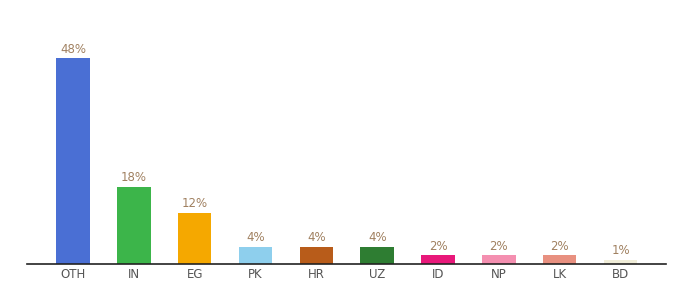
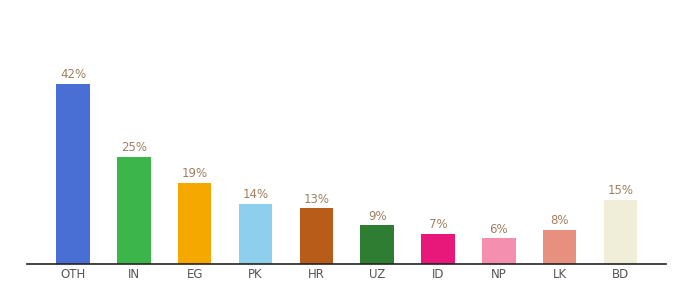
OTH: 48% -> 42%
IN: 18% -> 25%
EG: 12% -> 19%
PK: 4% -> 14%
HR: 4% -> 13%
UZ: 4% -> 9%
ID: 2% -> 7%
NP: 2% -> 6%
LK: 2% -> 8%
BD: 1% -> 15%
